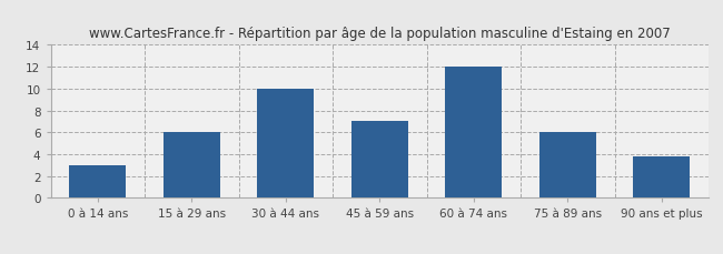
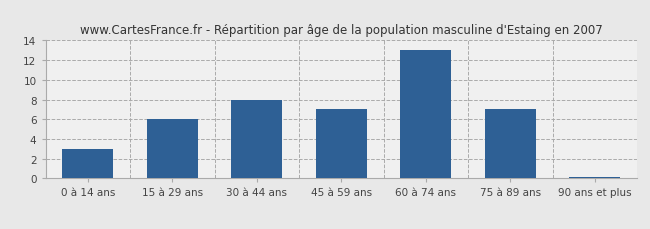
30 à 44 ans: 10.0 -> 8.0
60 à 74 ans: 12.0 -> 13.0
75 à 89 ans: 6.0 -> 7.0
90 ans et plus: 3.8 -> 0.1
